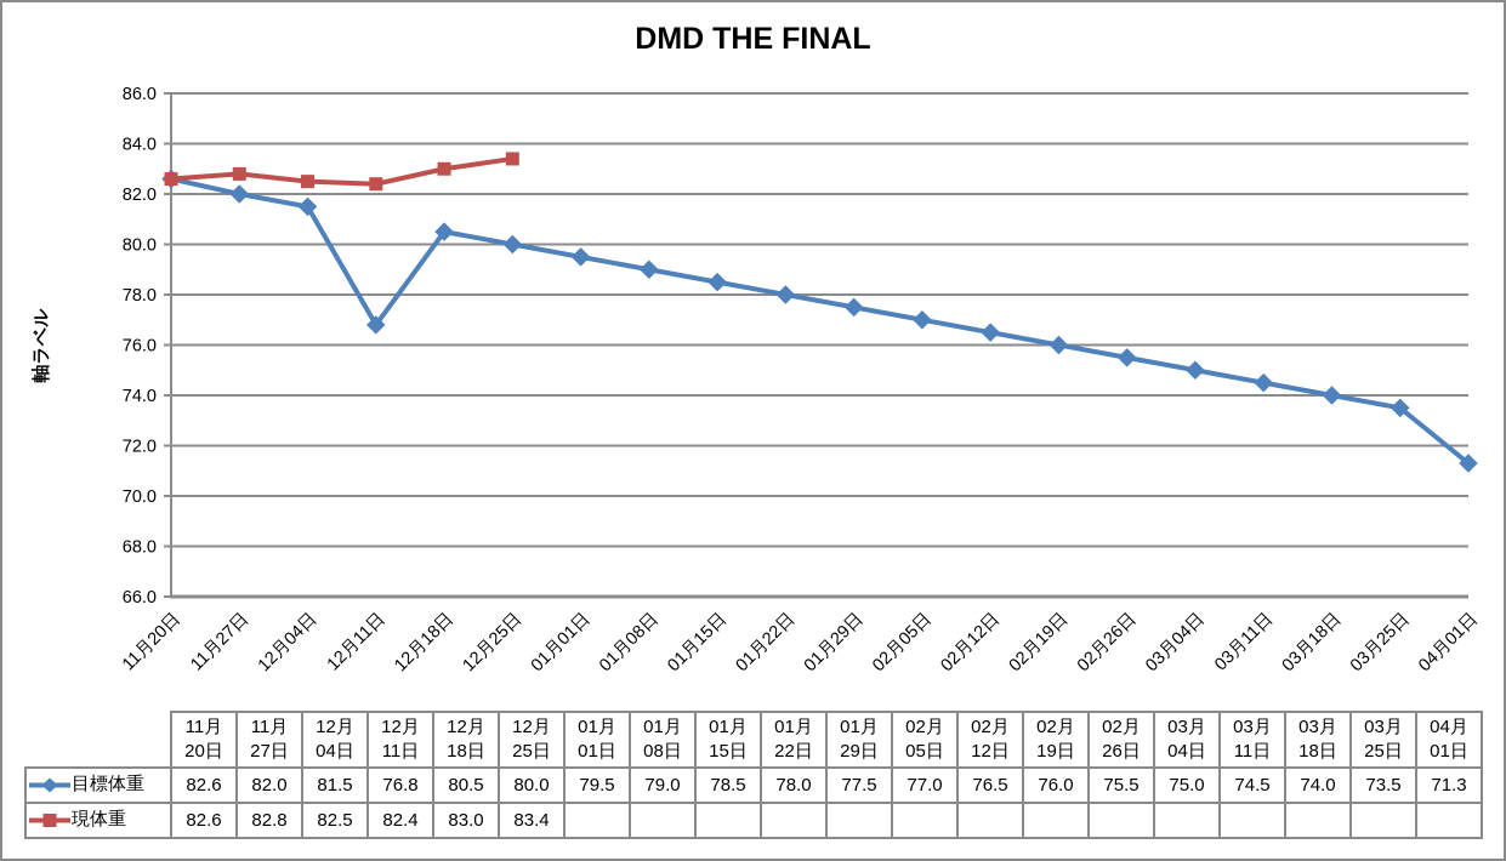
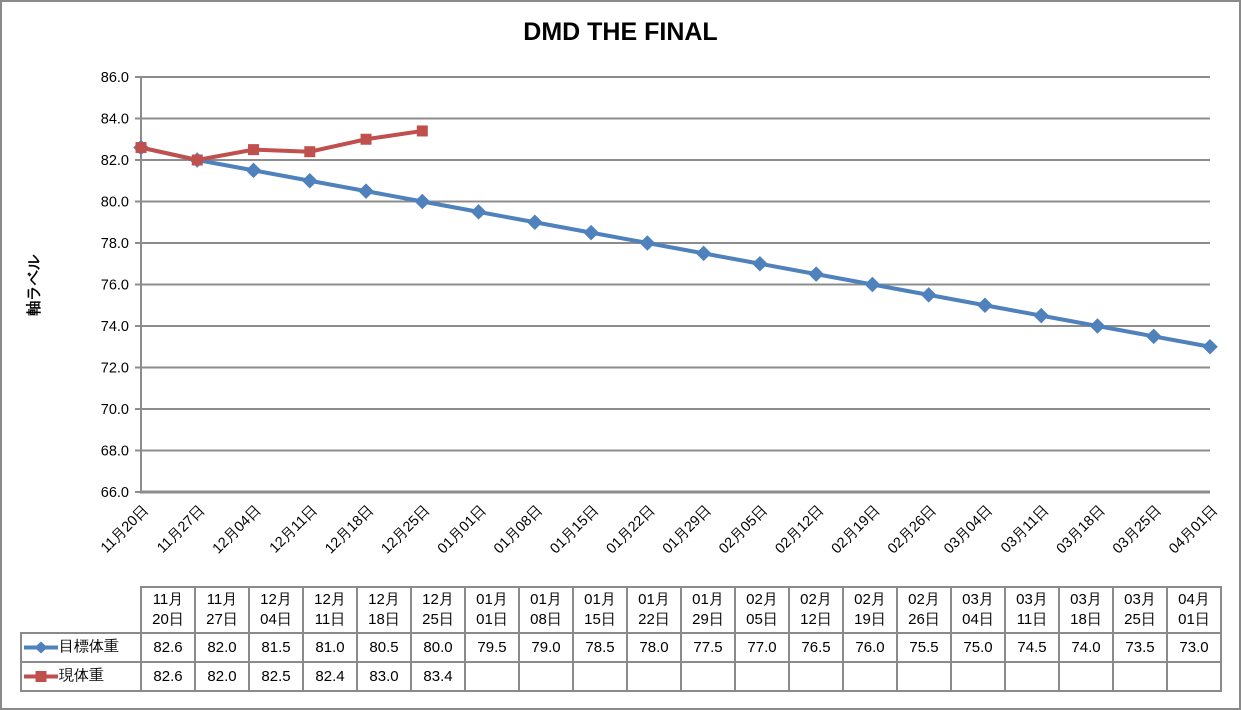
現体重/11月27日: 82.8 -> 82.0
目標体重/12月11日: 76.8 -> 81.0
目標体重/04月01日: 71.3 -> 73.0
